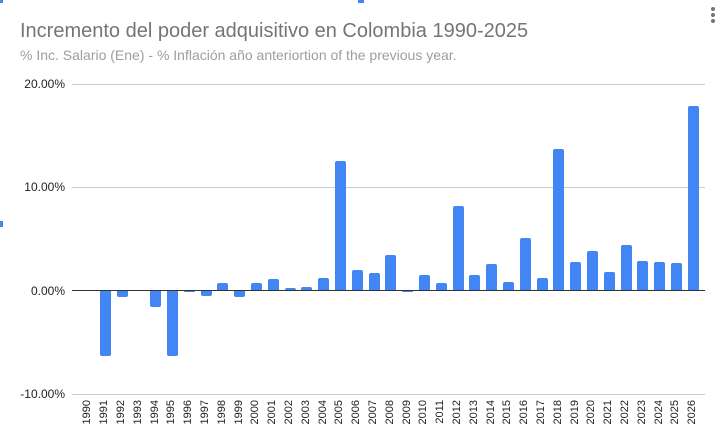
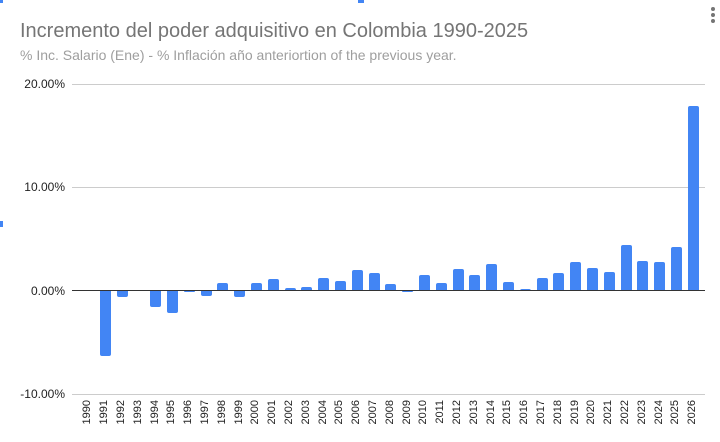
1995: -6.3% -> -2.1%
2005: 12.6% -> 0.9%
2008: 3.5% -> 0.7%
2012: 8.2% -> 2.1%
2016: 5.1% -> 0.2%
2018: 13.7% -> 1.8%
2020: 3.9% -> 2.2%
2025: 2.7% -> 4.2%
